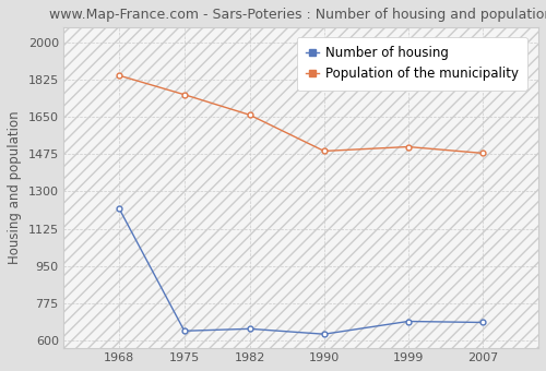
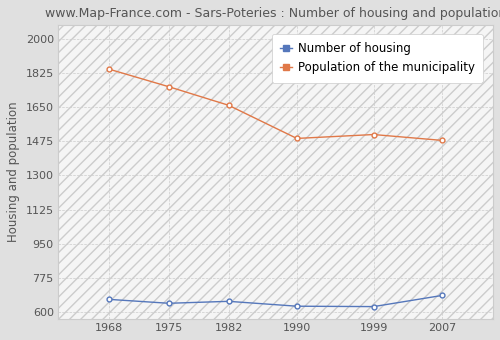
Number of housing/1968: 1220 -> 660
Number of housing/1999: 690 -> 630
